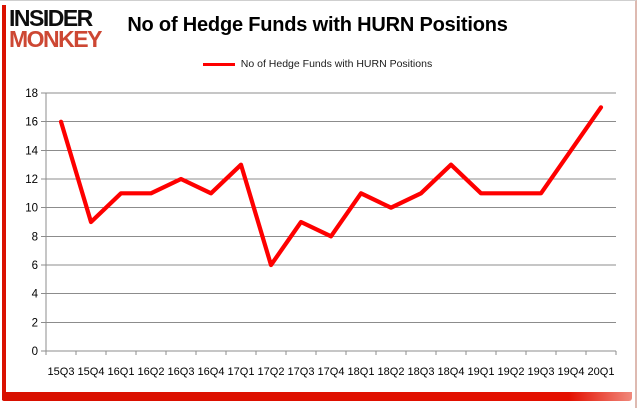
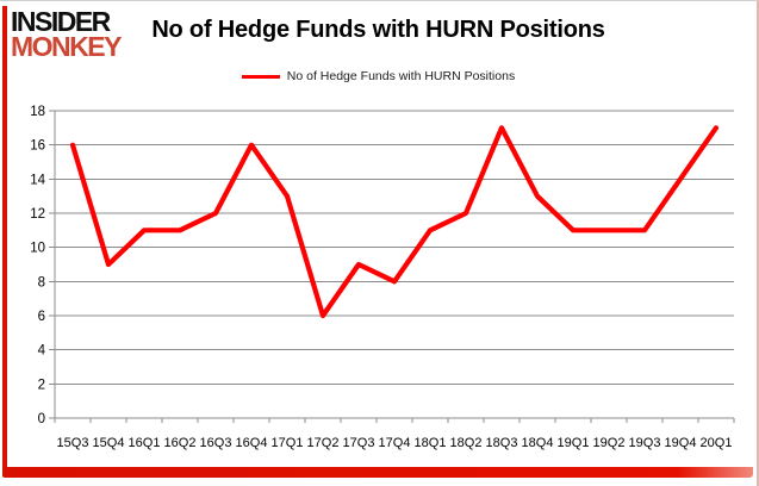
16Q4: 11 -> 16
18Q2: 10 -> 12
18Q3: 11 -> 17
